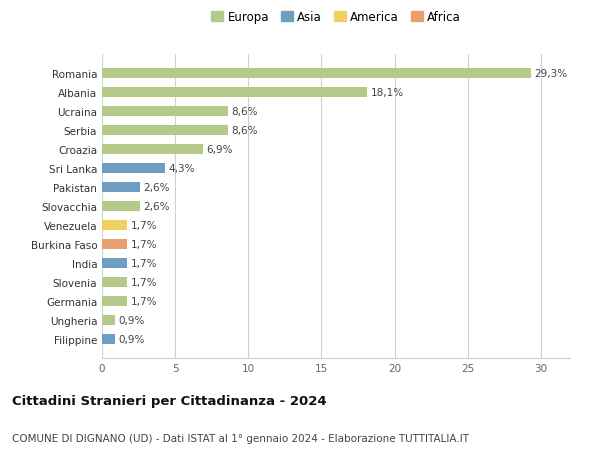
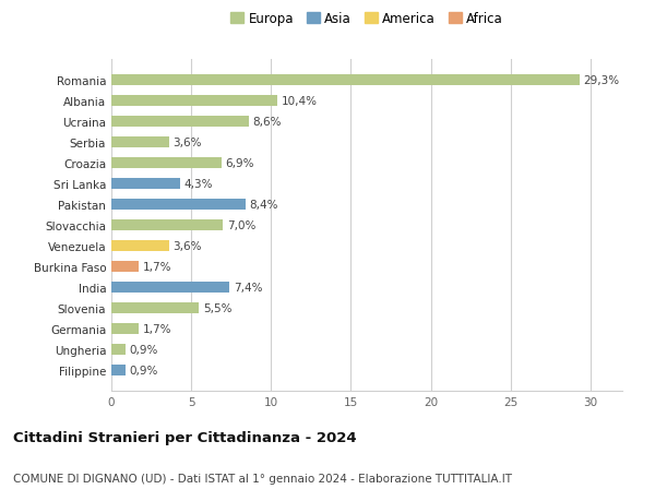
Albania: 18,1% -> 10,4%
Serbia: 8,6% -> 3,6%
Pakistan: 2,6% -> 8,4%
Slovacchia: 2,6% -> 7,0%
Venezuela: 1,7% -> 3,6%
India: 1,7% -> 7,4%
Slovenia: 1,7% -> 5,5%
